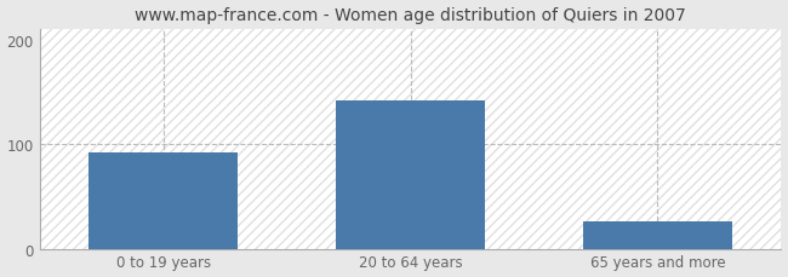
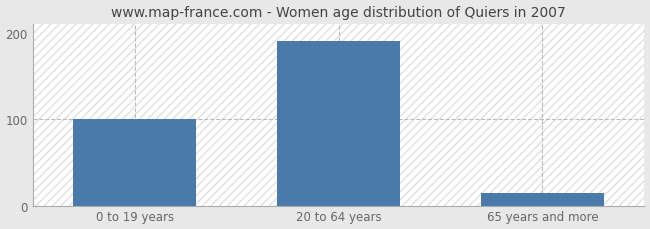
0 to 19 years: 92 -> 100
20 to 64 years: 142 -> 190
65 years and more: 26 -> 15
